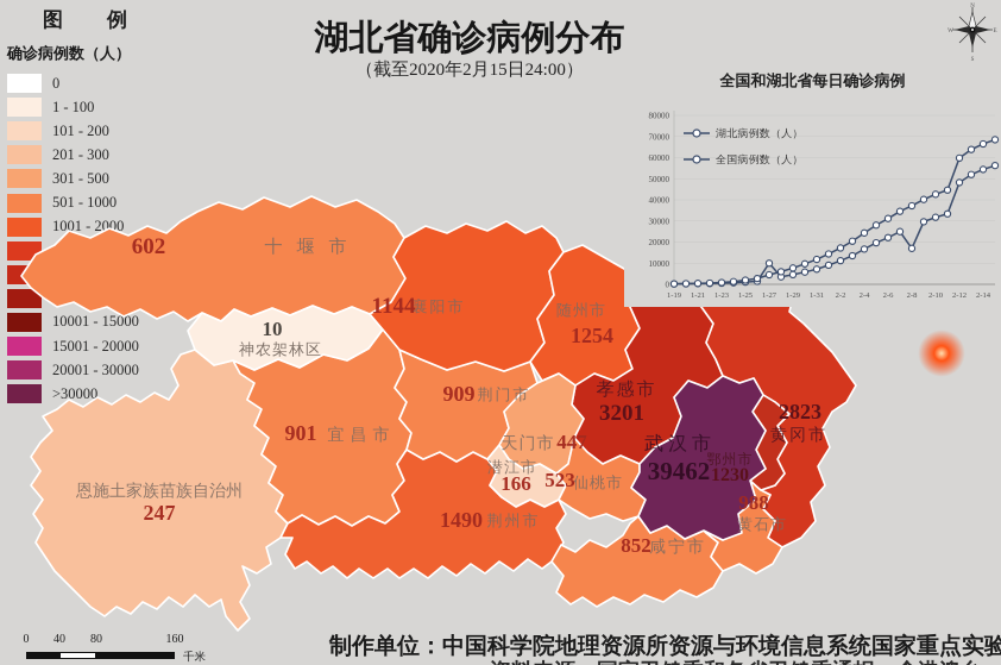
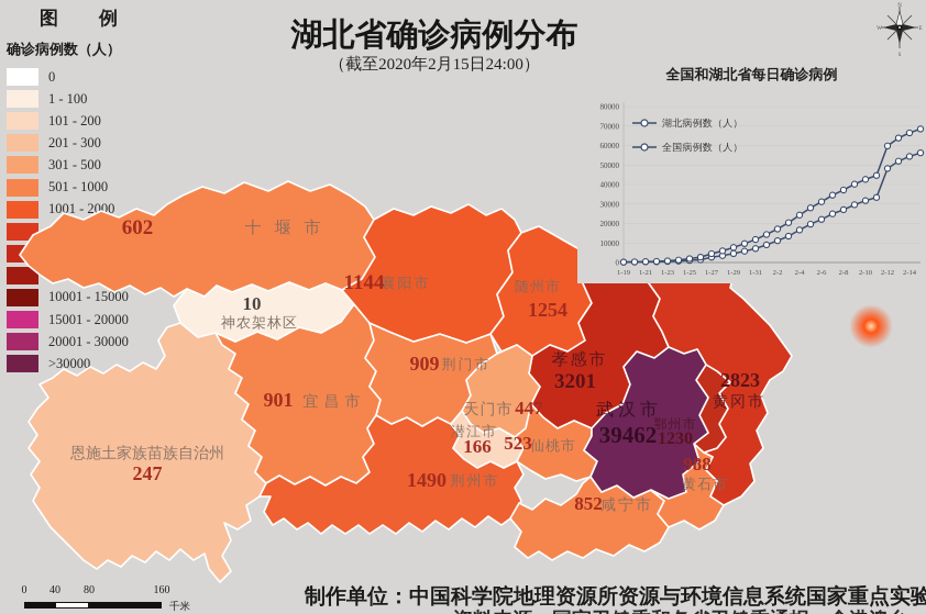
湖北病例数（人）/1-27: 10000 -> 3000
湖北病例数（人）/2-8: 17000 -> 27000
